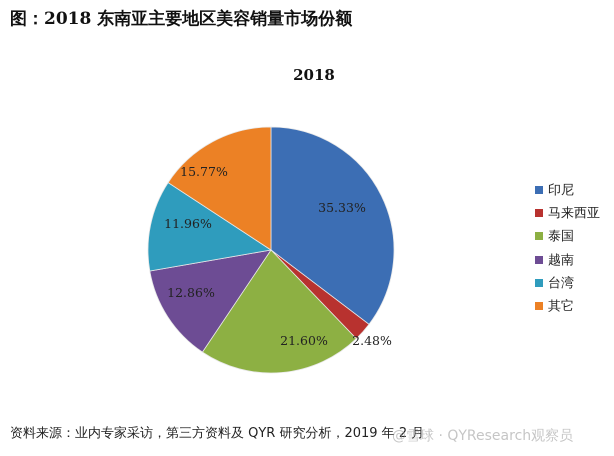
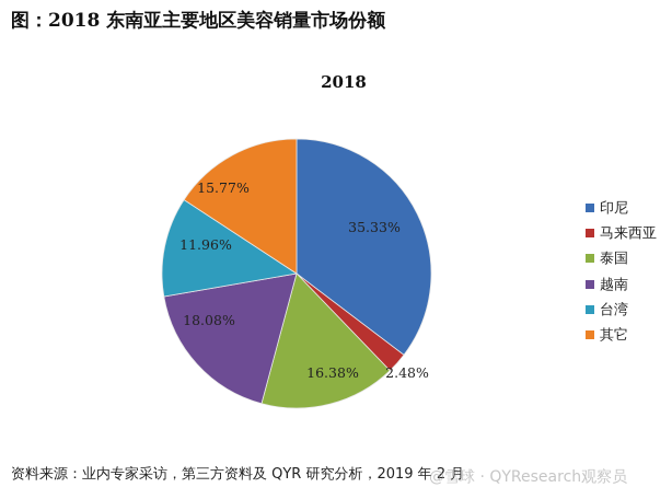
泰国: 21.60% -> 16.38%
越南: 12.86% -> 18.08%
